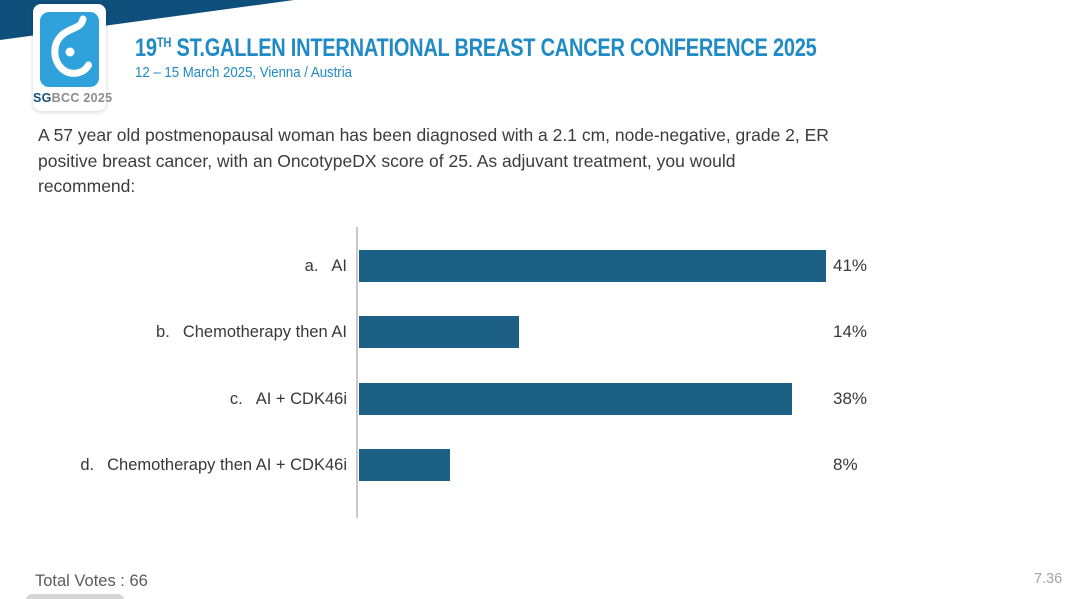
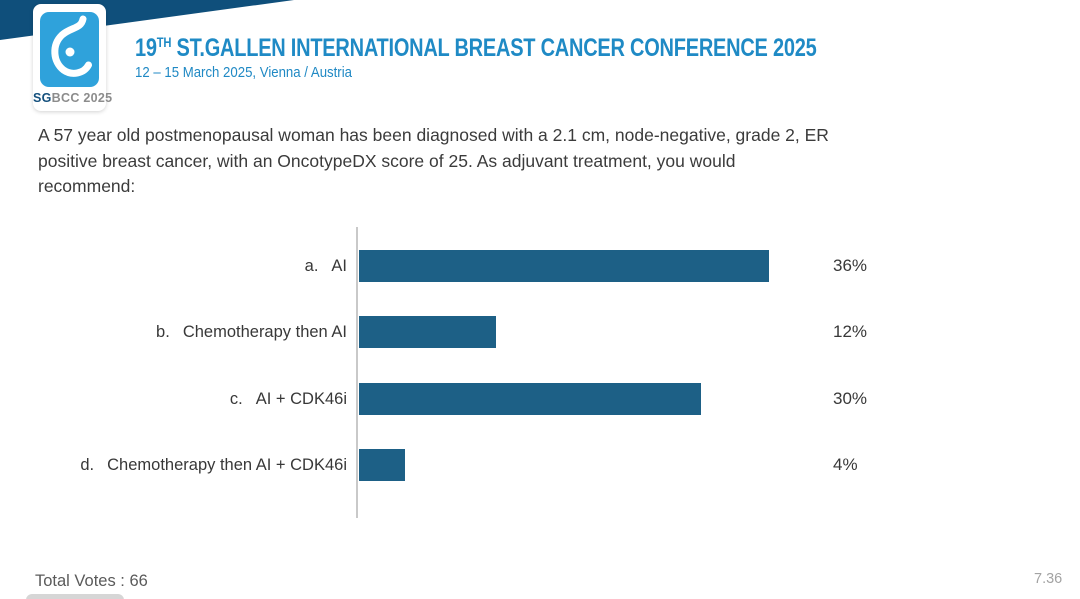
AI: 41% -> 36%
Chemotherapy then AI: 14% -> 12%
AI + CDK46i: 38% -> 30%
Chemotherapy then AI + CDK46i: 8% -> 4%
